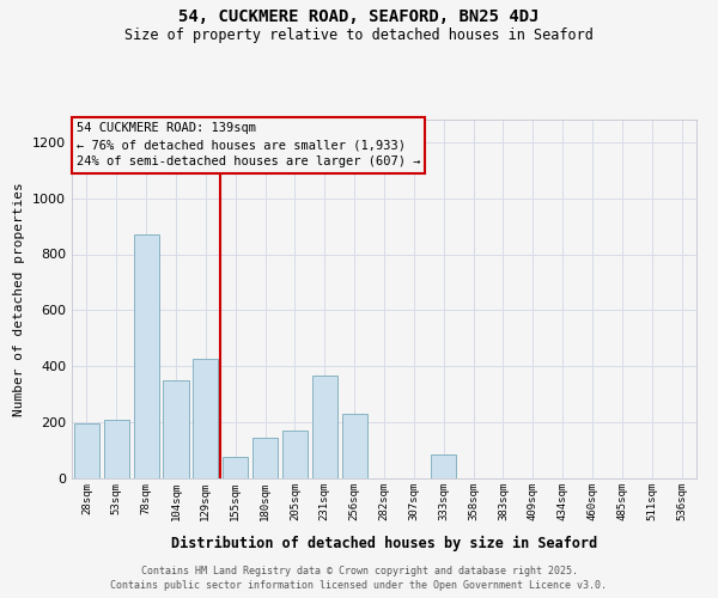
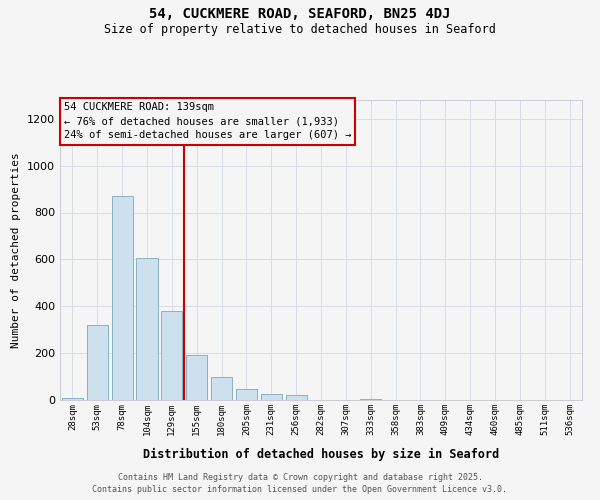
28sqm: 195 -> 10
53sqm: 210 -> 320
104sqm: 350 -> 605
129sqm: 425 -> 380
155sqm: 75 -> 190
180sqm: 145 -> 100
205sqm: 170 -> 45
231sqm: 365 -> 25
256sqm: 230 -> 20
333sqm: 85 -> 5
